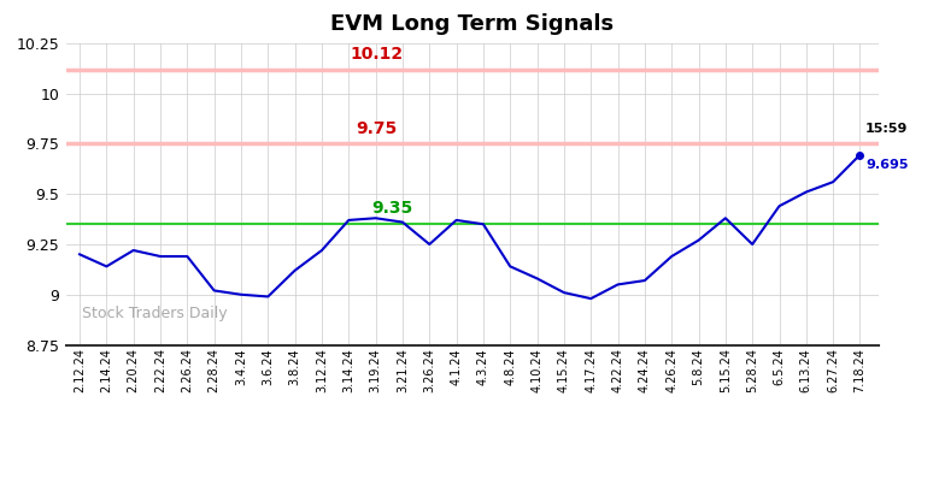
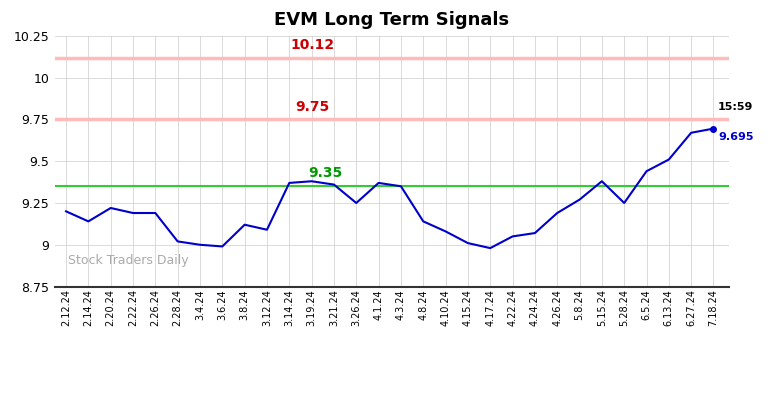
3.12.24: 9.22 -> 9.09
6.27.24: 9.56 -> 9.67
